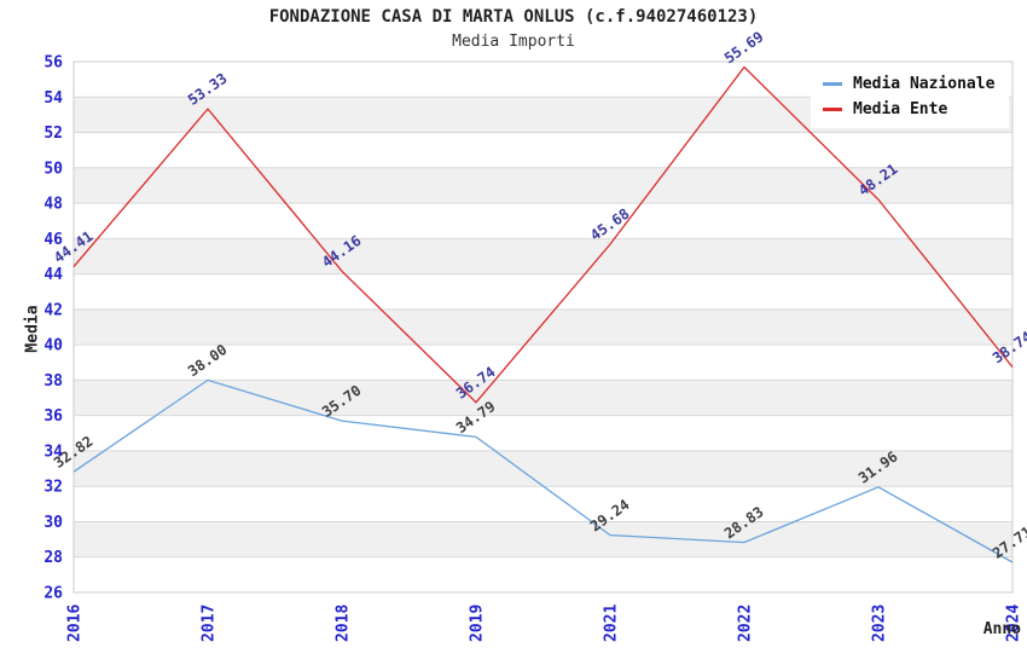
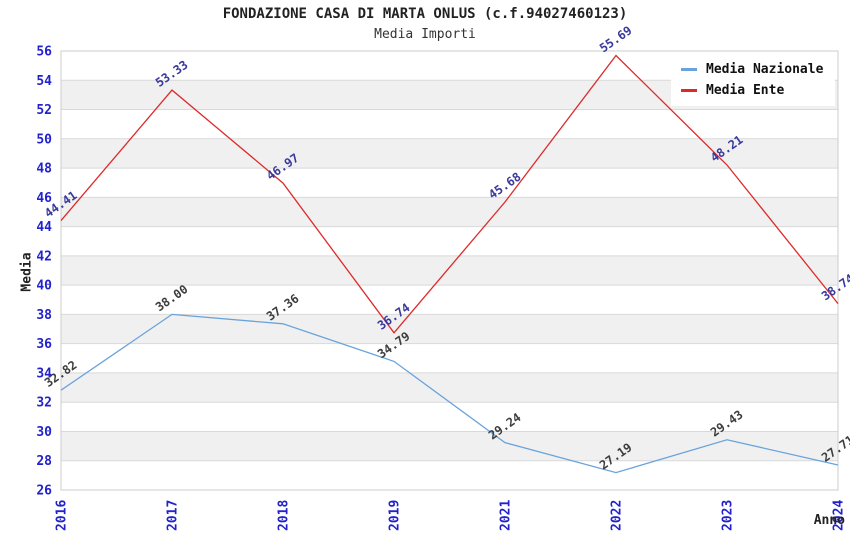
Media Nazionale/2018: 35.70 -> 37.36
Media Ente/2018: 44.16 -> 46.97
Media Nazionale/2022: 28.83 -> 27.19
Media Nazionale/2023: 31.96 -> 29.43
